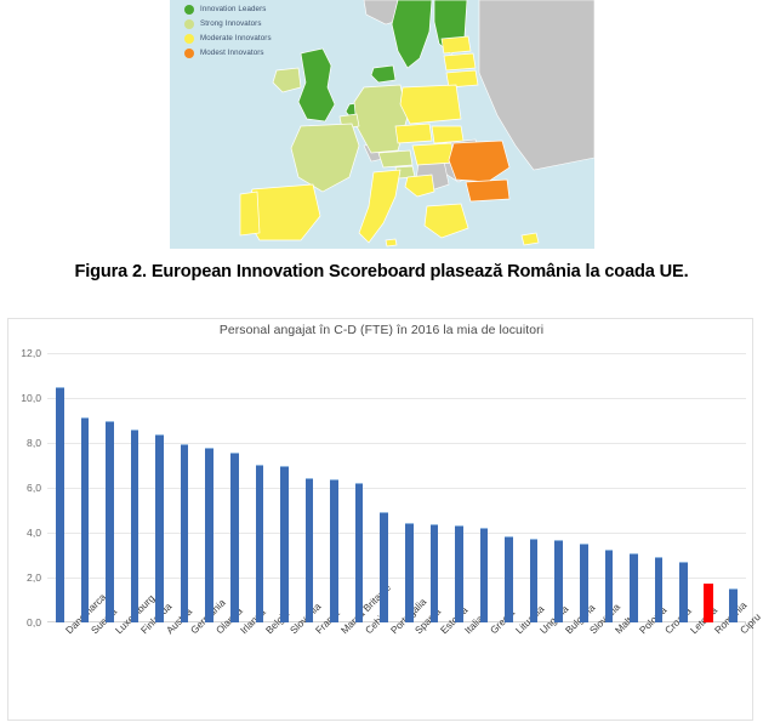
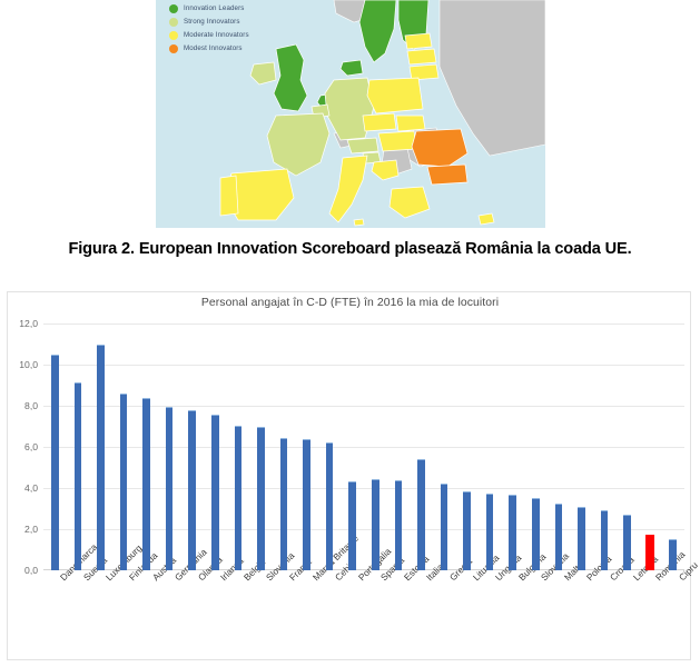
Luxemburg: 8,9 -> 11,0
Portugalia: 4,9 -> 4,3
Italia: 4,3 -> 5,4
